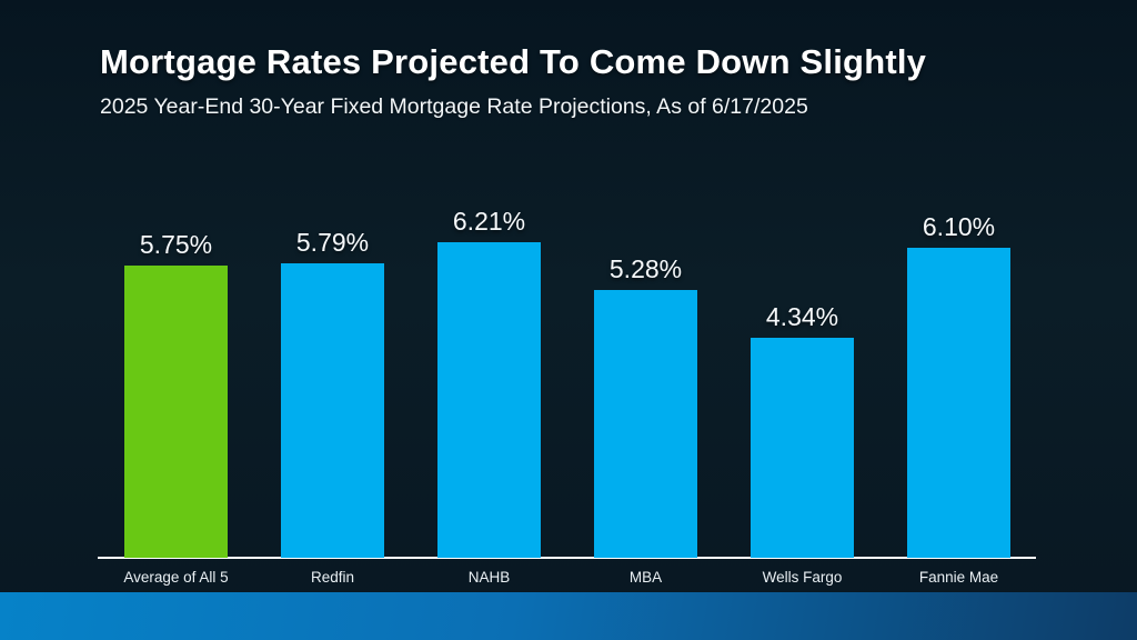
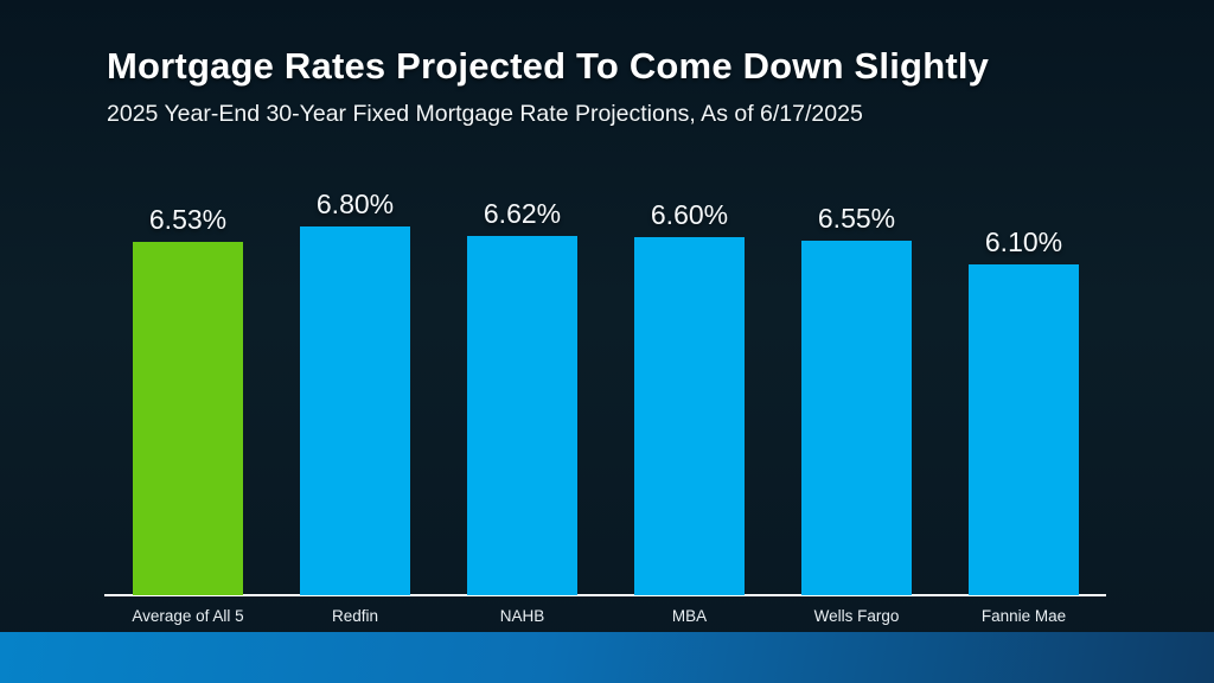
Average of All 5: 5.75% -> 6.53%
Redfin: 5.79% -> 6.80%
NAHB: 6.21% -> 6.62%
MBA: 5.28% -> 6.60%
Wells Fargo: 4.34% -> 6.55%
